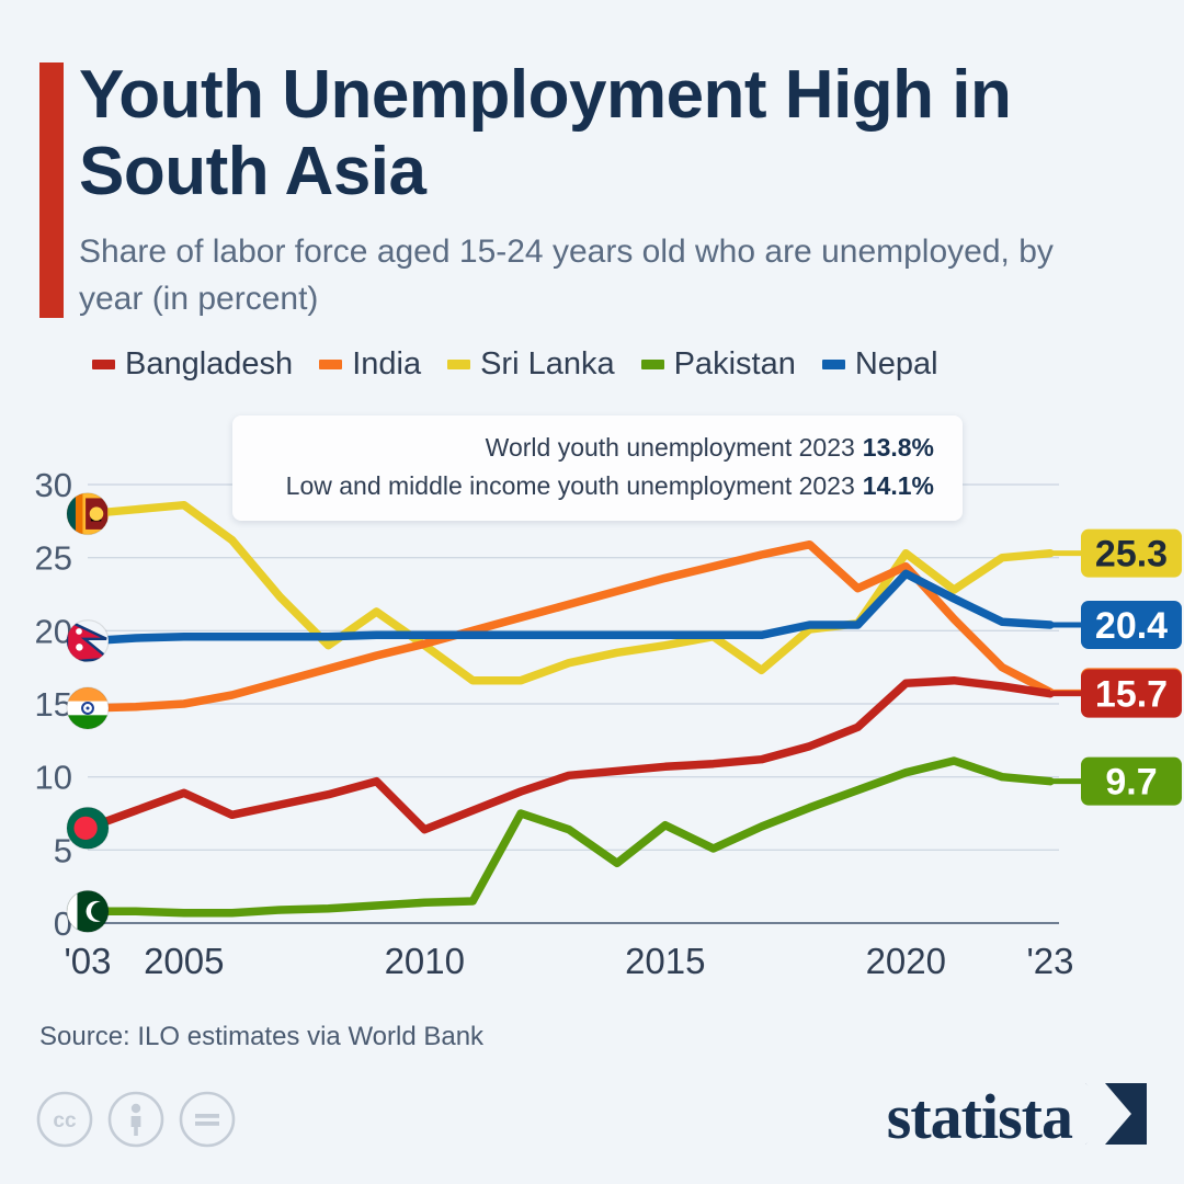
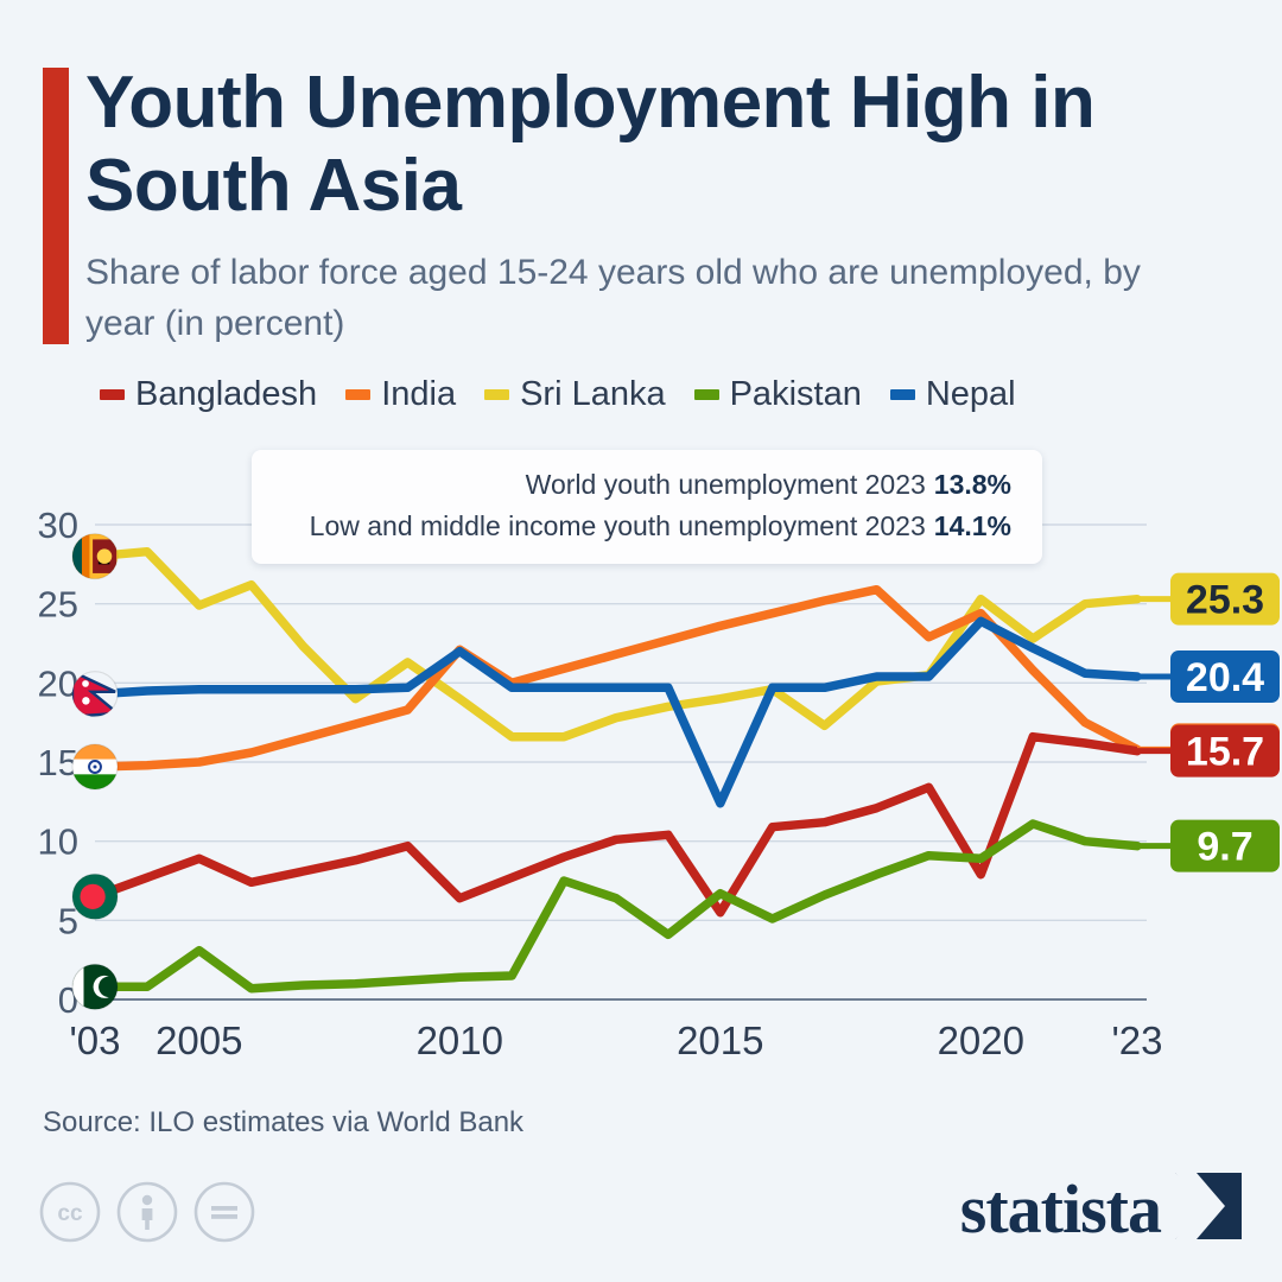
Sri Lanka/2005: 28.6 -> 24.9
Pakistan/2005: 0.7 -> 3.1
Nepal/2010: 19.7 -> 22.0
India/2010: 19.1 -> 22.1
Nepal/2015: 19.7 -> 12.4
Bangladesh/2015: 10.7 -> 5.5
Bangladesh/2020: 16.4 -> 7.9
Pakistan/2020: 10.3 -> 8.9
